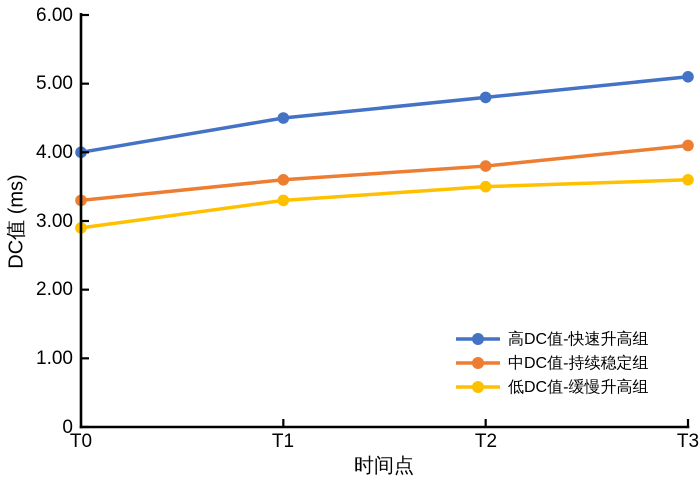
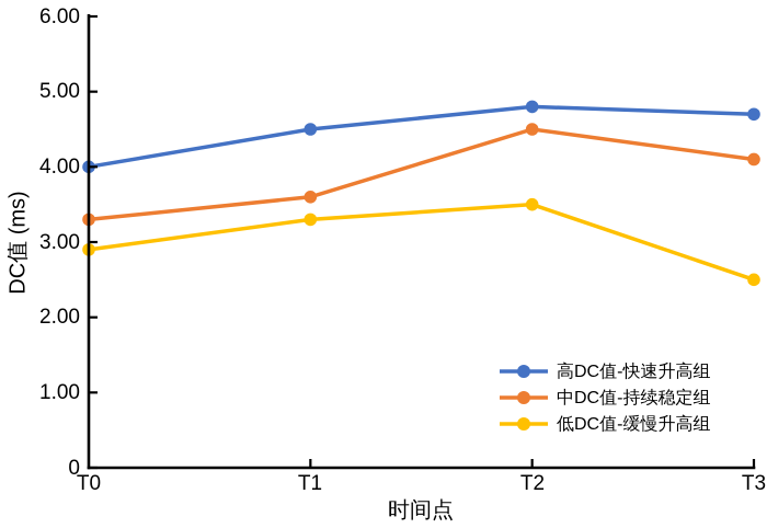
中DC值-持续稳定组/T2: 3.8 -> 4.5
高DC值-快速升高组/T3: 5.1 -> 4.7
低DC值-缓慢升高组/T3: 3.6 -> 2.5
